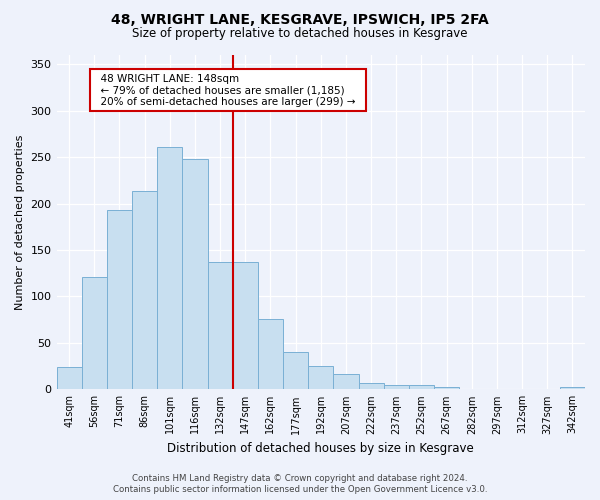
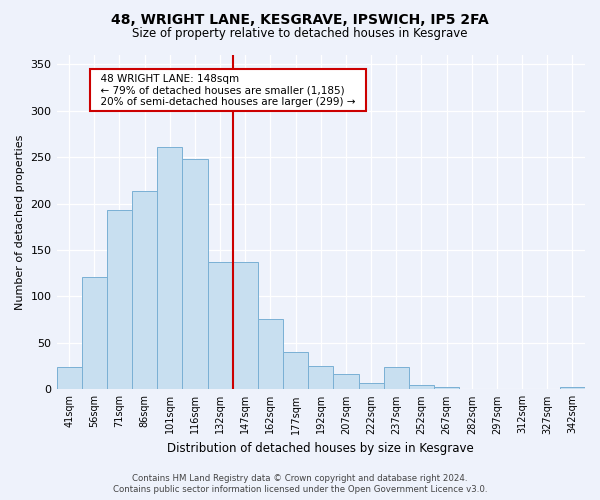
237sqm: 5 -> 24
